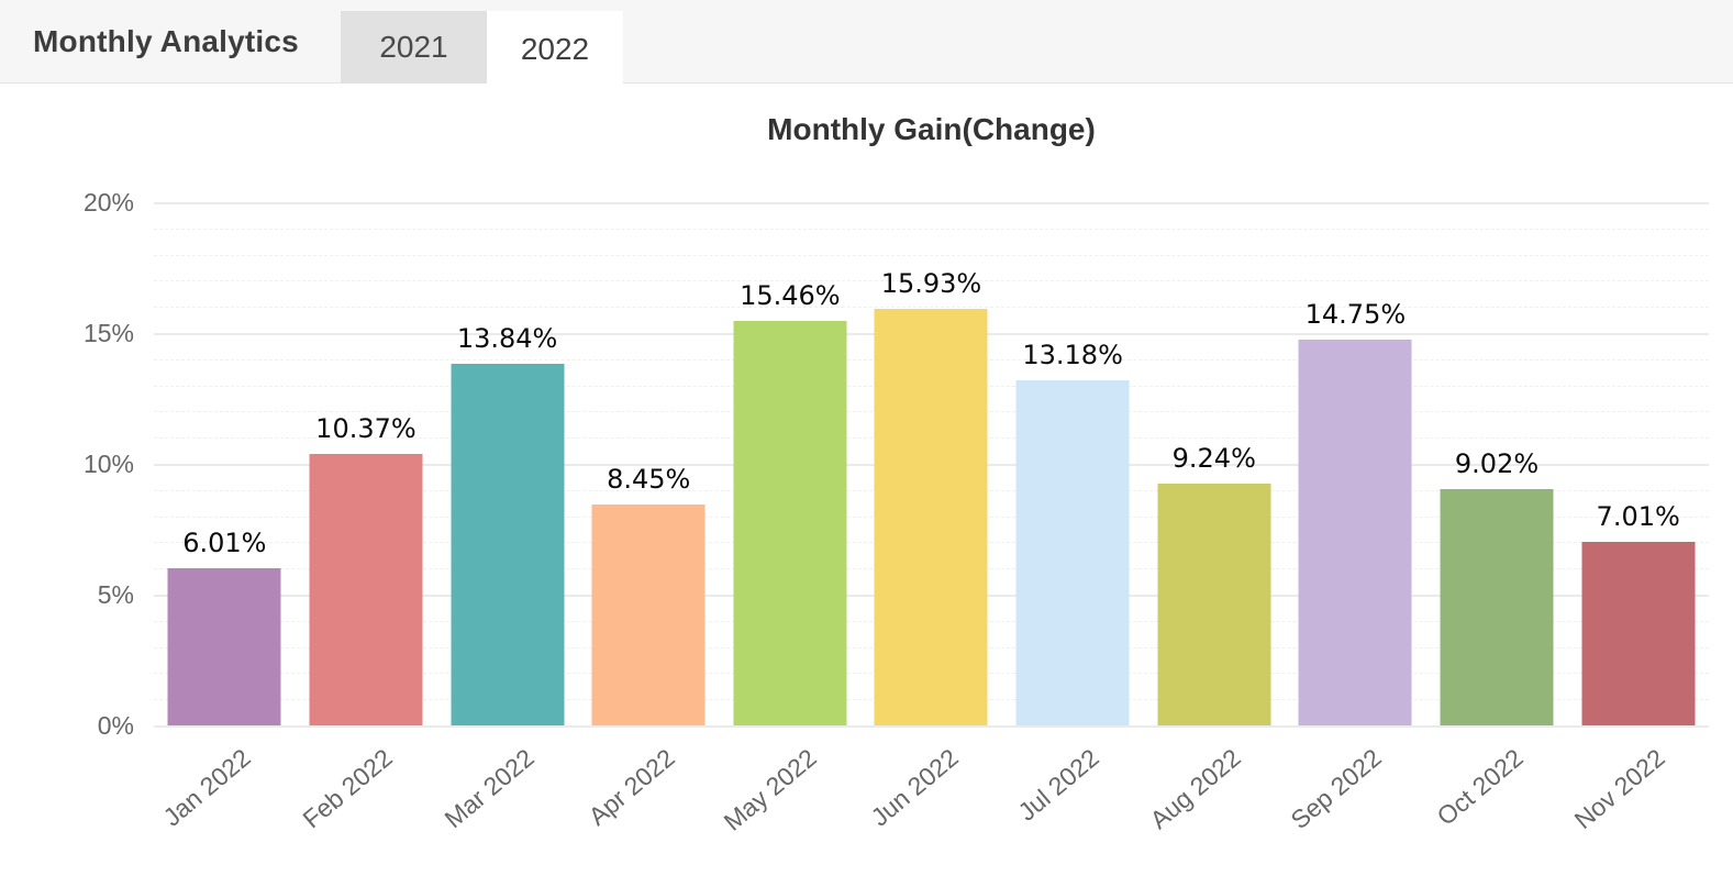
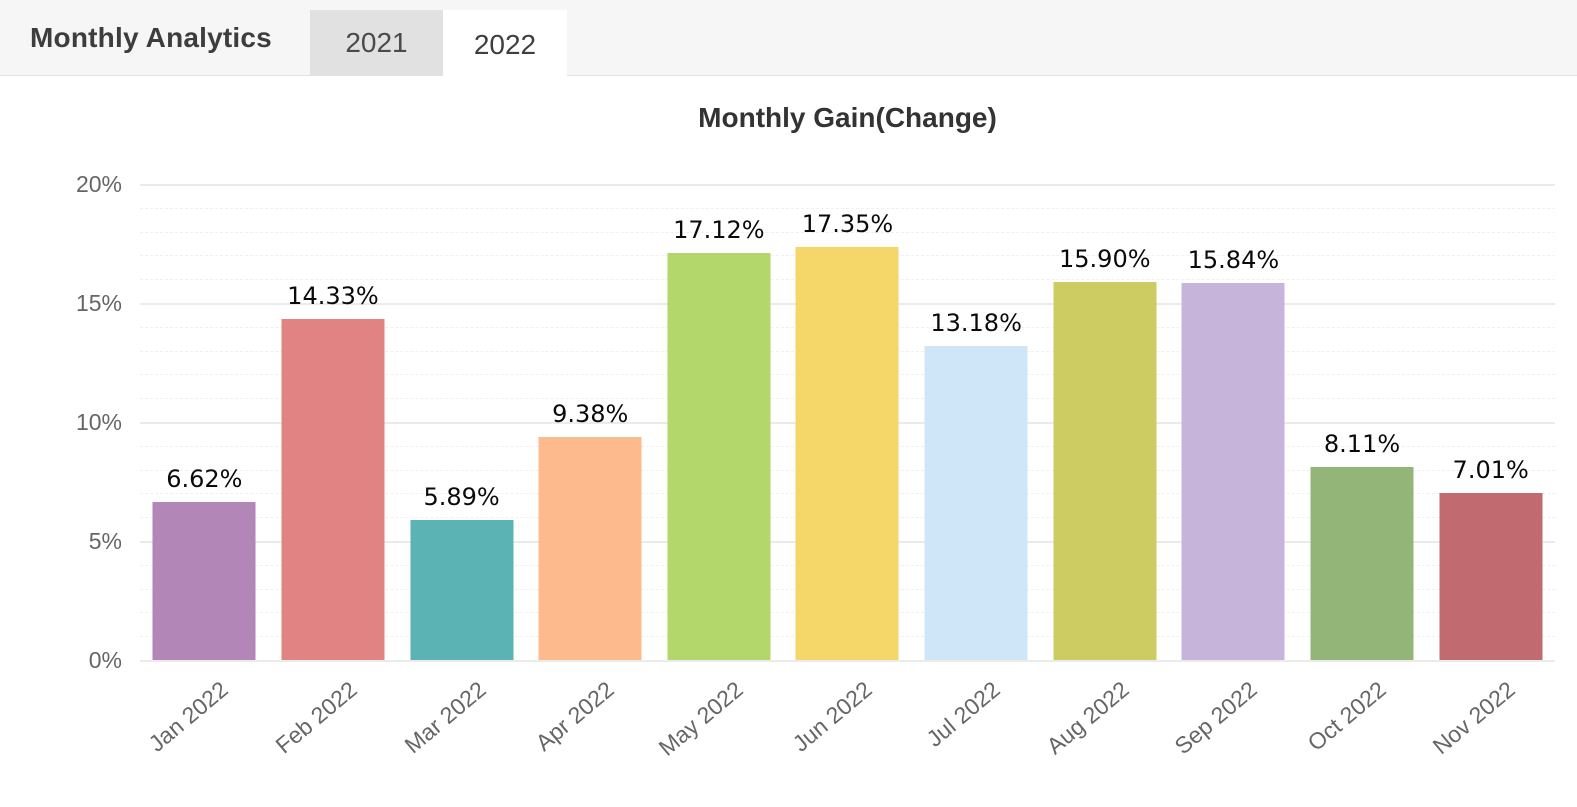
Jan 2022: 6.01% -> 6.62%
Feb 2022: 10.37% -> 14.33%
Mar 2022: 13.84% -> 5.89%
Apr 2022: 8.45% -> 9.38%
May 2022: 15.46% -> 17.12%
Jun 2022: 15.93% -> 17.35%
Aug 2022: 9.24% -> 15.90%
Sep 2022: 14.75% -> 15.84%
Oct 2022: 9.02% -> 8.11%
